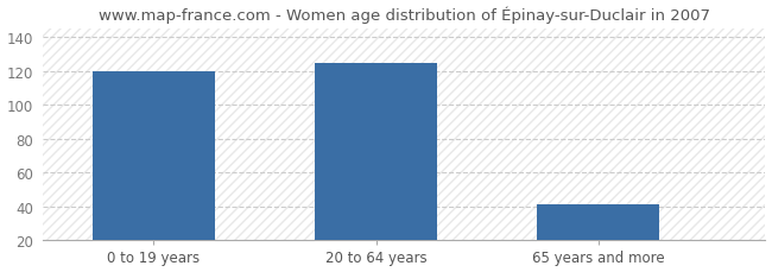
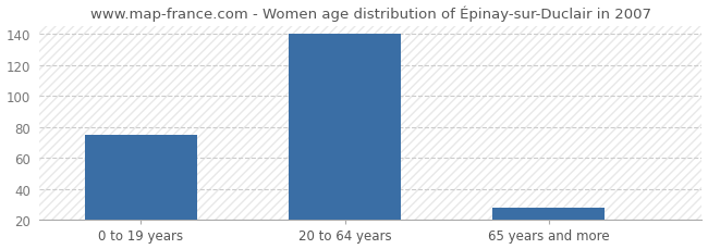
0 to 19 years: 120 -> 75
20 to 64 years: 125 -> 140
65 years and more: 41 -> 28
